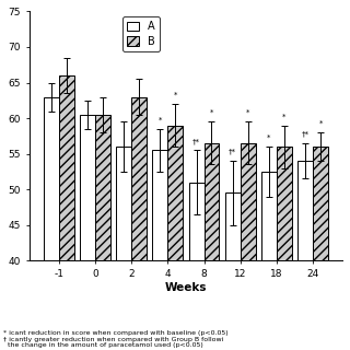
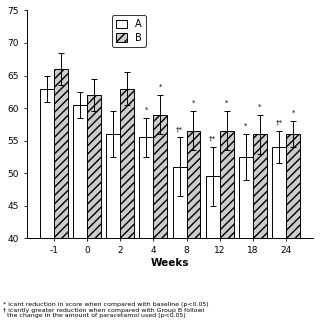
B/0: 60.5 -> 62.0
